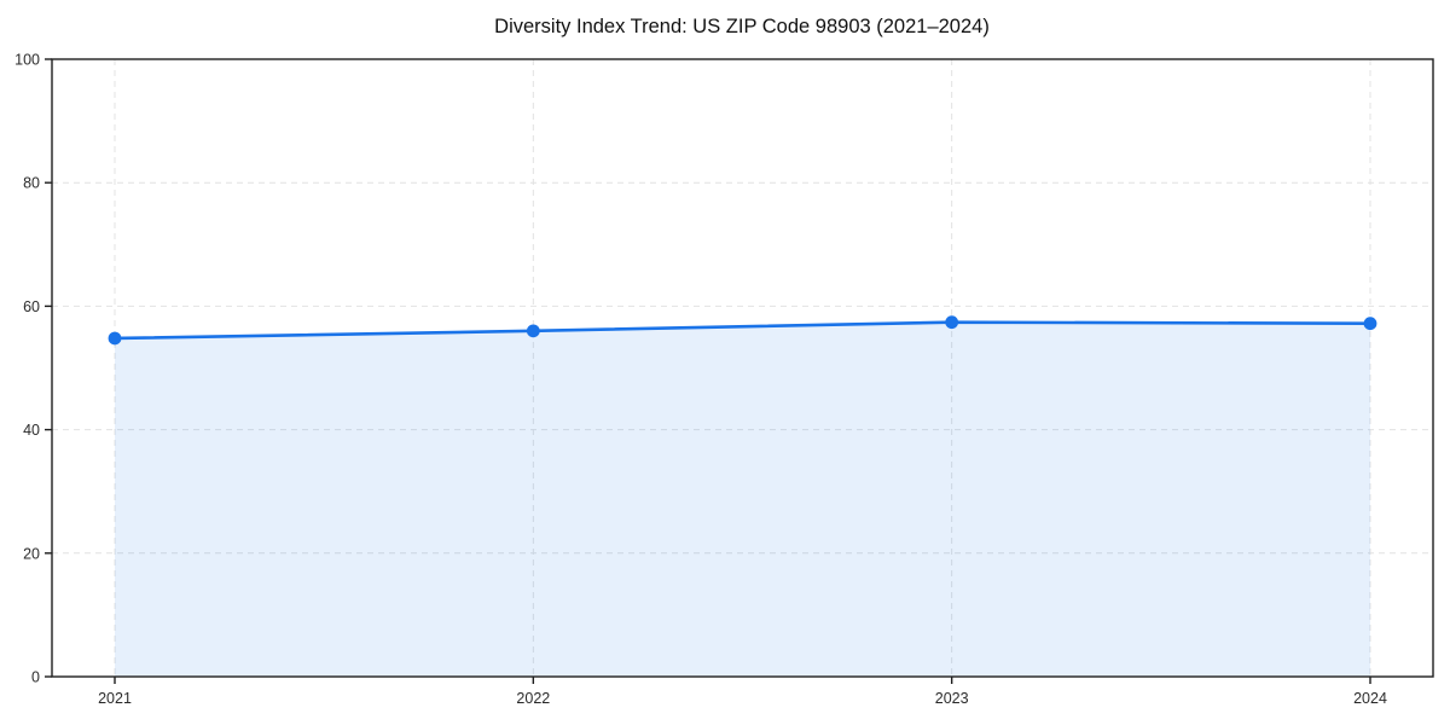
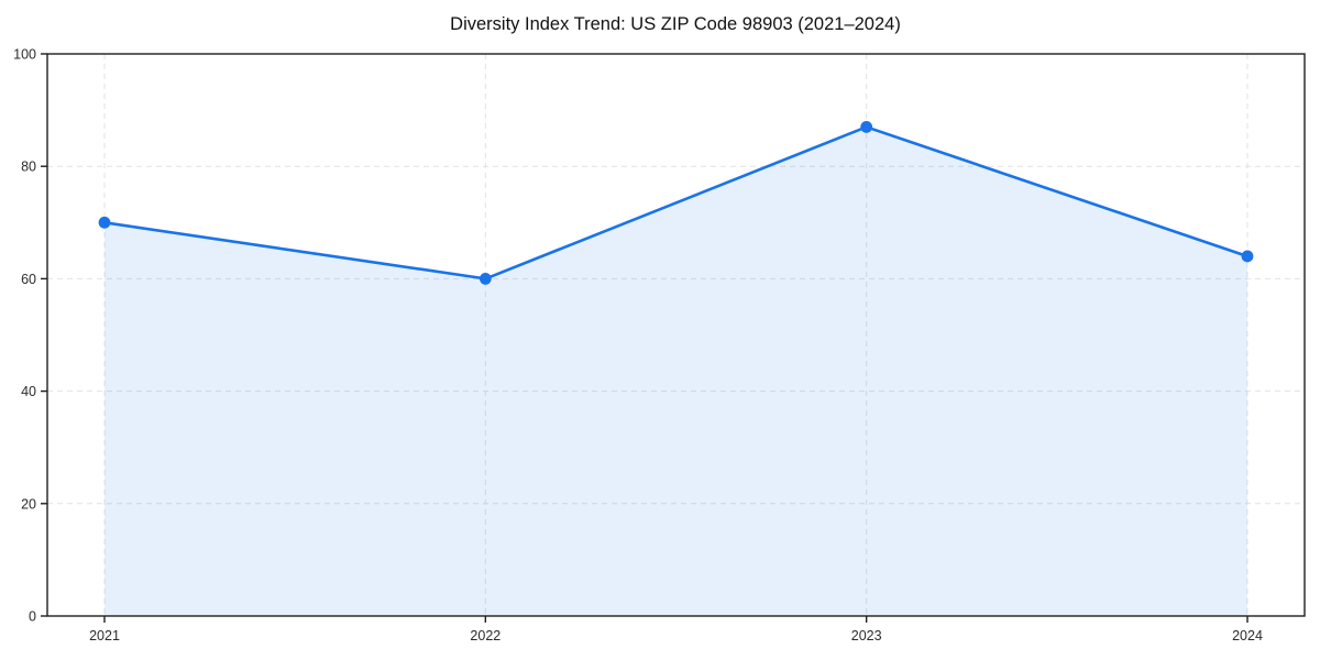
2021: 55 -> 70
2022: 56 -> 60
2023: 57 -> 87
2024: 57 -> 64
